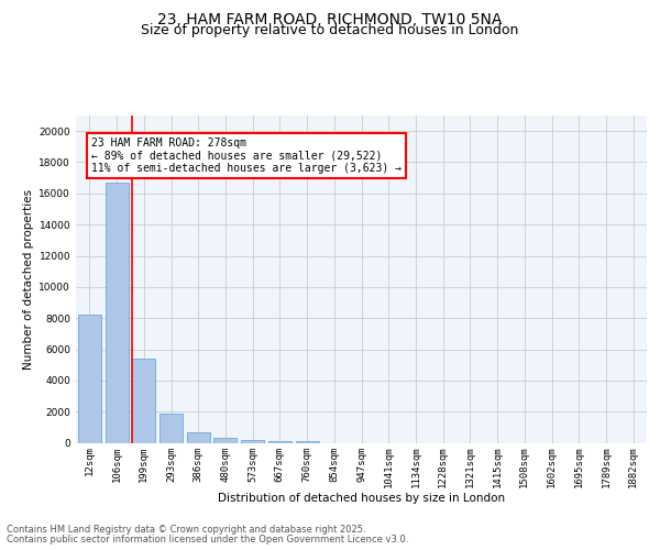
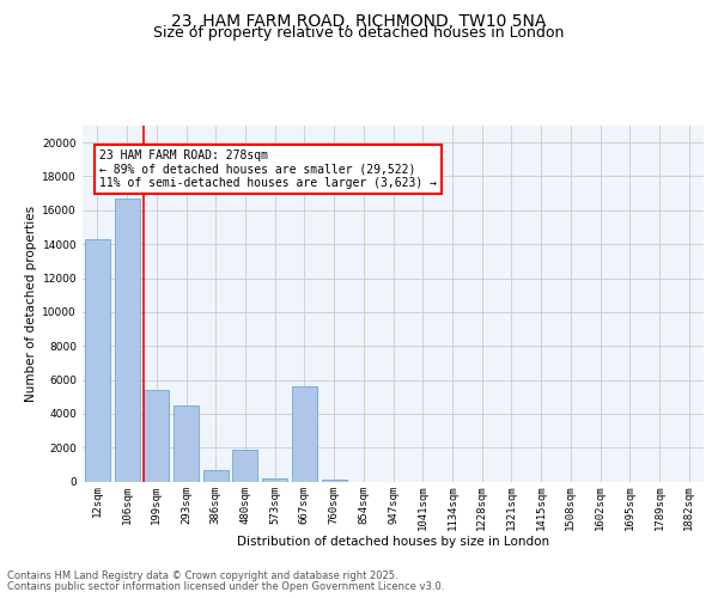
12sqm: 8200 -> 14300
293sqm: 1800 -> 4500
480sqm: 300 -> 1900
667sqm: 100 -> 5600
